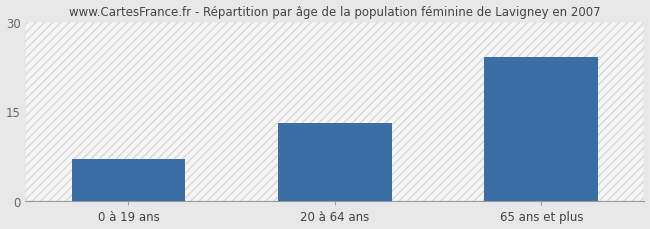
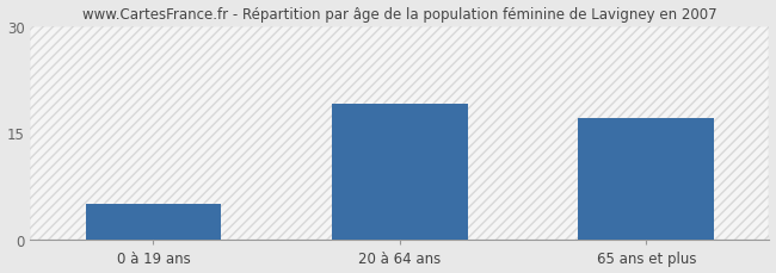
0 à 19 ans: 7 -> 5
20 à 64 ans: 13 -> 19
65 ans et plus: 24 -> 17
